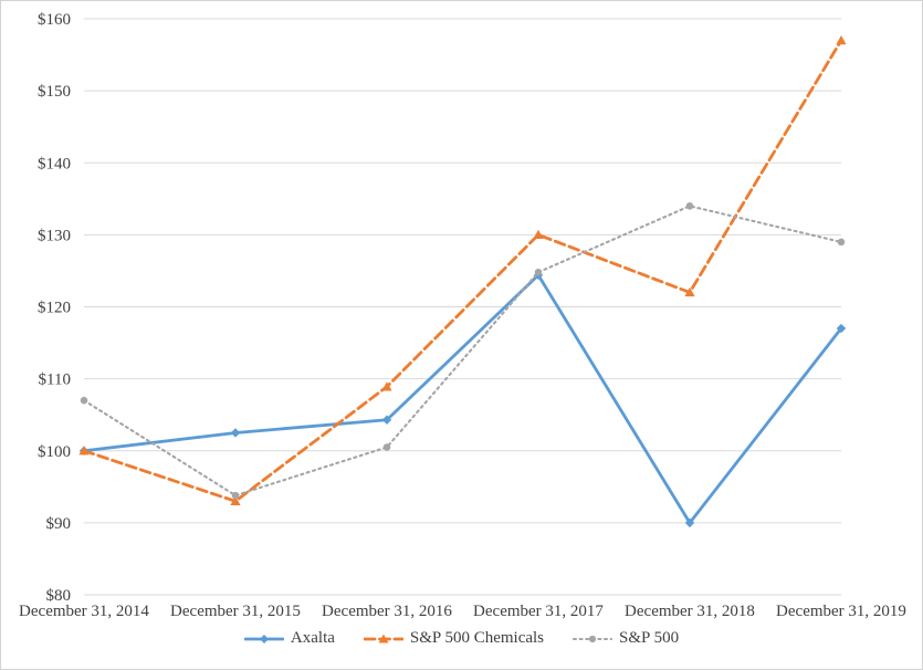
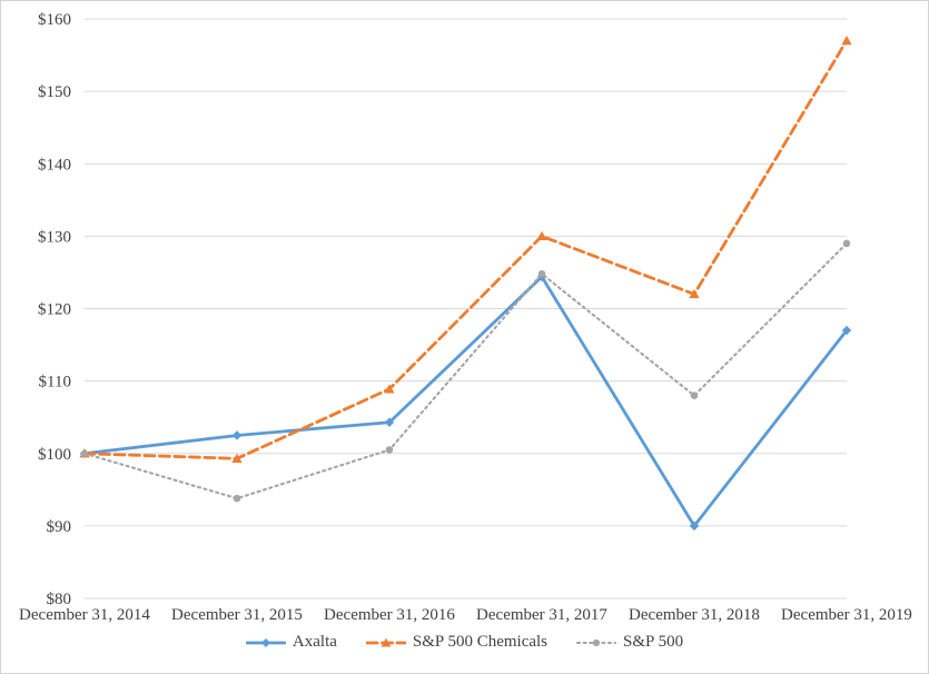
S&P 500/December 31, 2014: $107 -> $100
S&P 500 Chemicals/December 31, 2015: $93 -> $99
S&P 500/December 31, 2018: $134 -> $108
